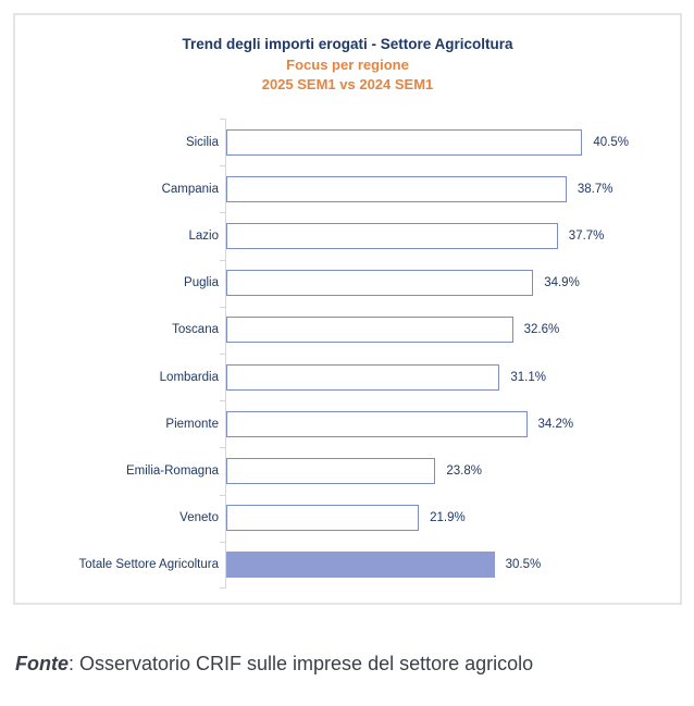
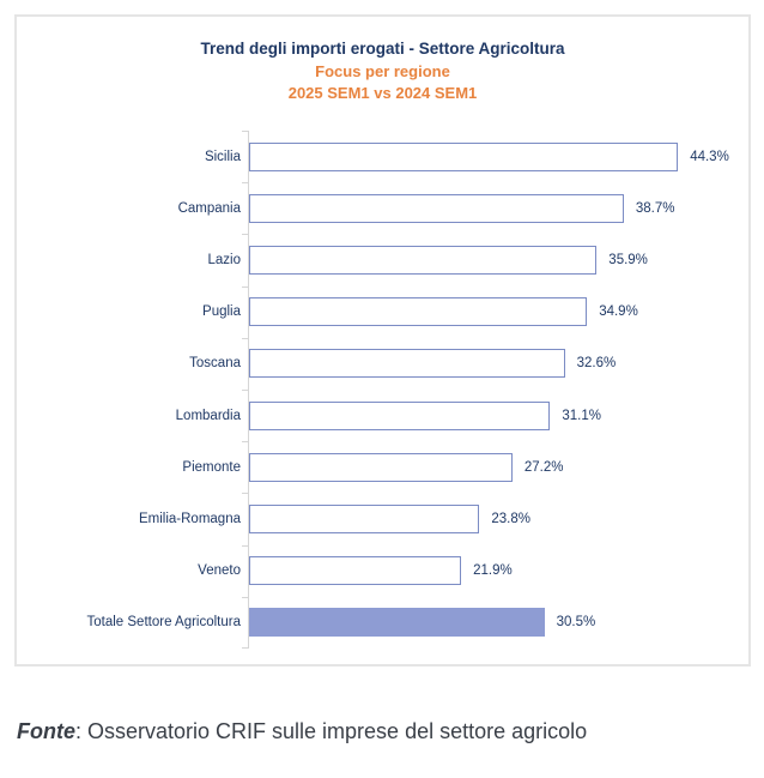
Sicilia: 40.5% -> 44.3%
Lazio: 37.7% -> 35.9%
Piemonte: 34.2% -> 27.2%
